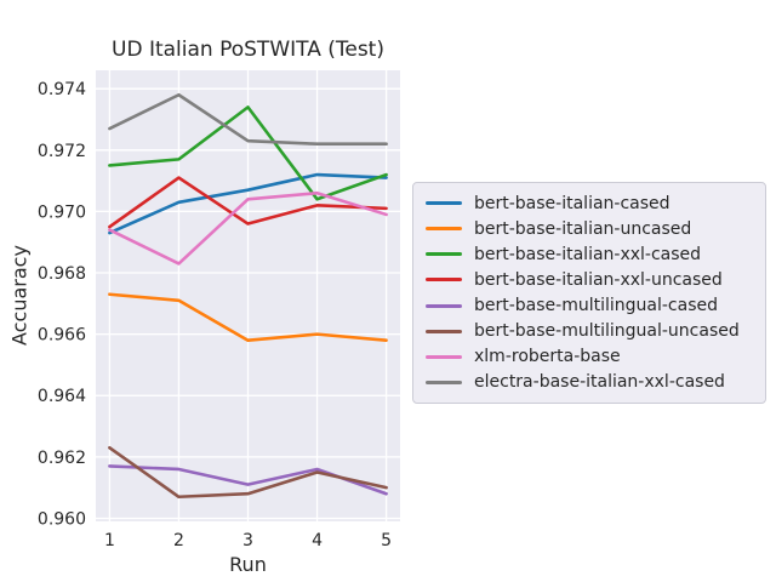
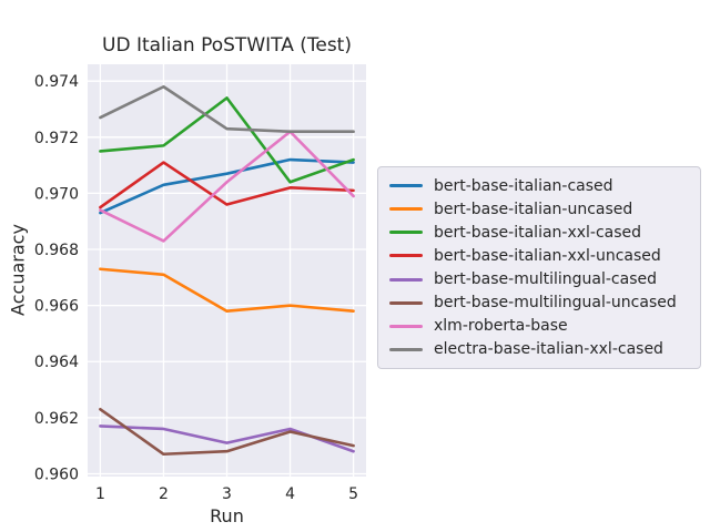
xlm-roberta-base/4: 0.9706 -> 0.9722
